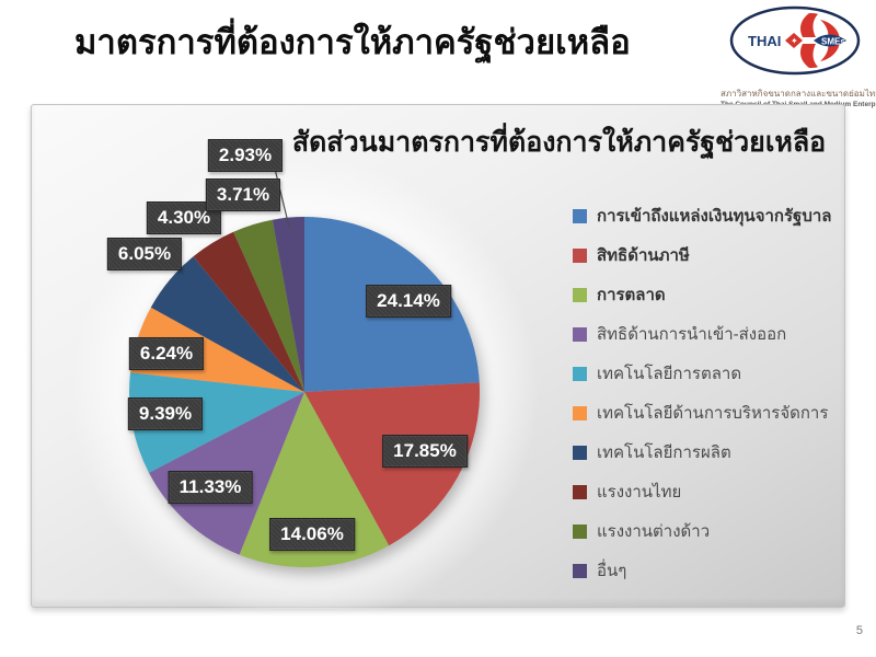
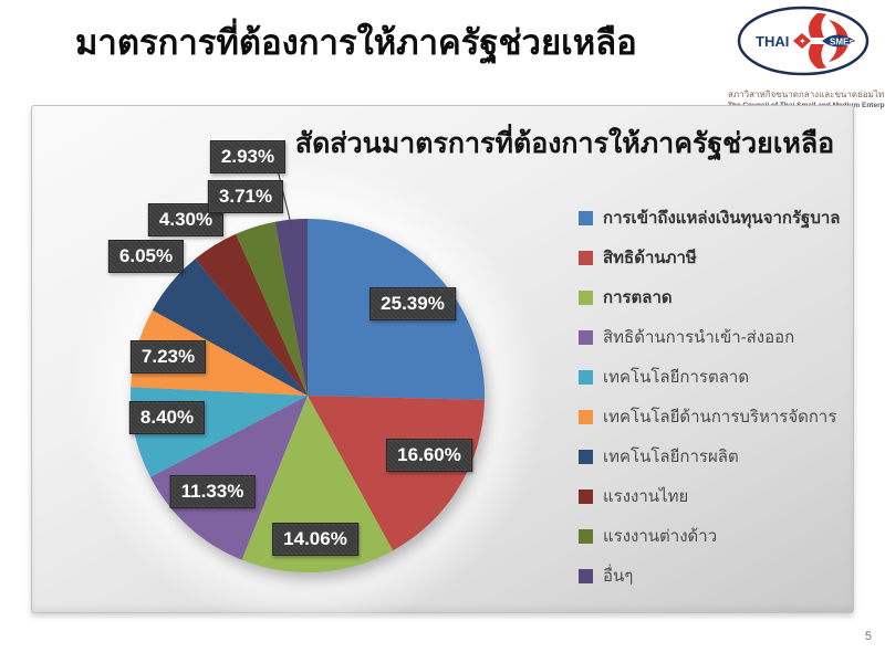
การเข้าถึงแหล่งเงินทุนจากรัฐบาล: 24.14% -> 25.39%
สิทธิด้านภาษี: 17.85% -> 16.60%
เทคโนโลยีการตลาด: 9.39% -> 8.40%
เทคโนโลยีด้านการบริหารจัดการ: 6.24% -> 7.23%
